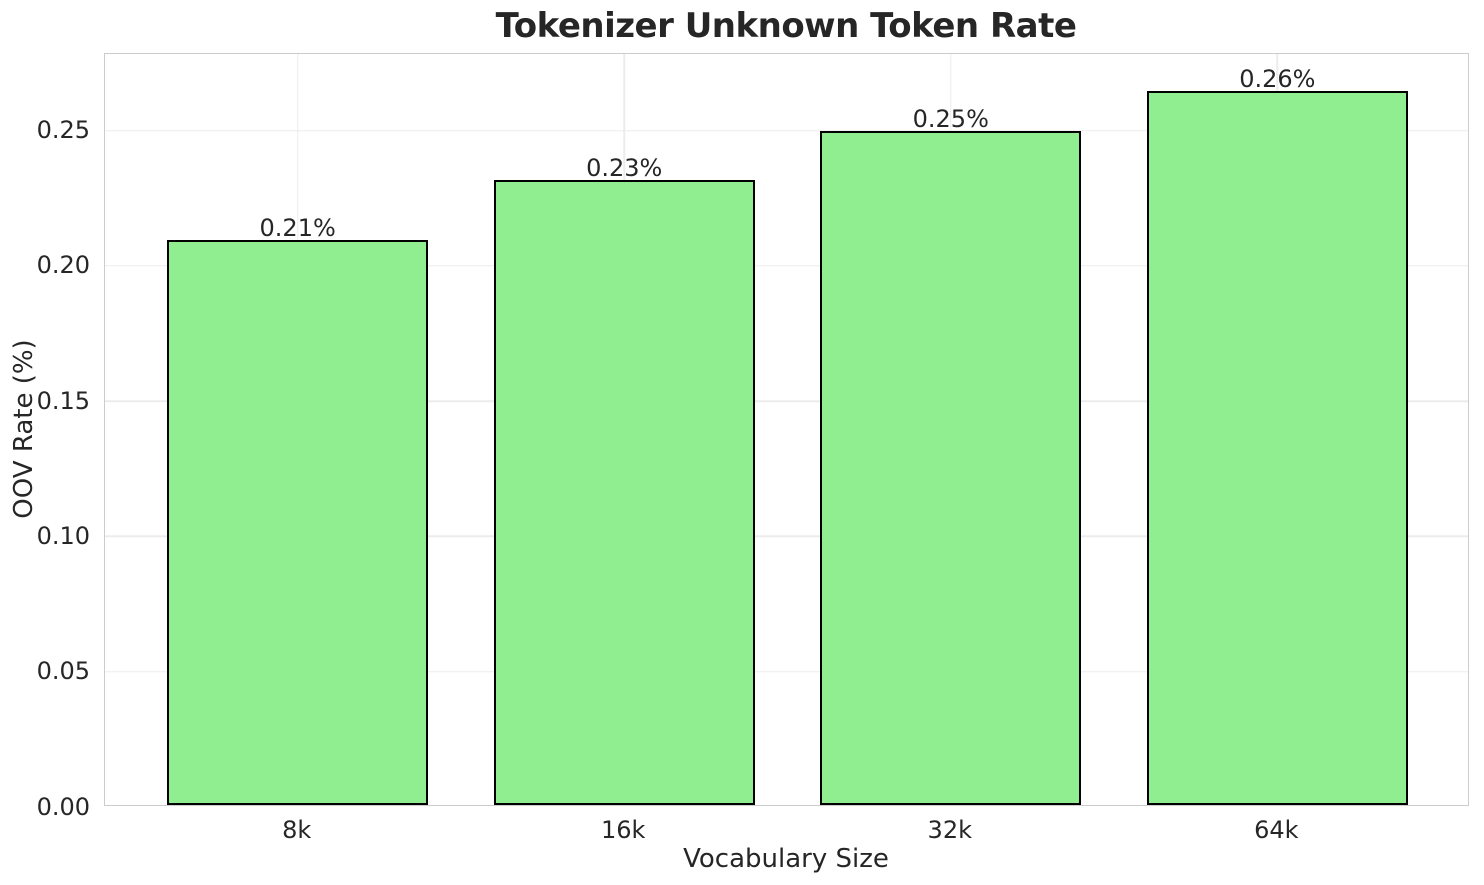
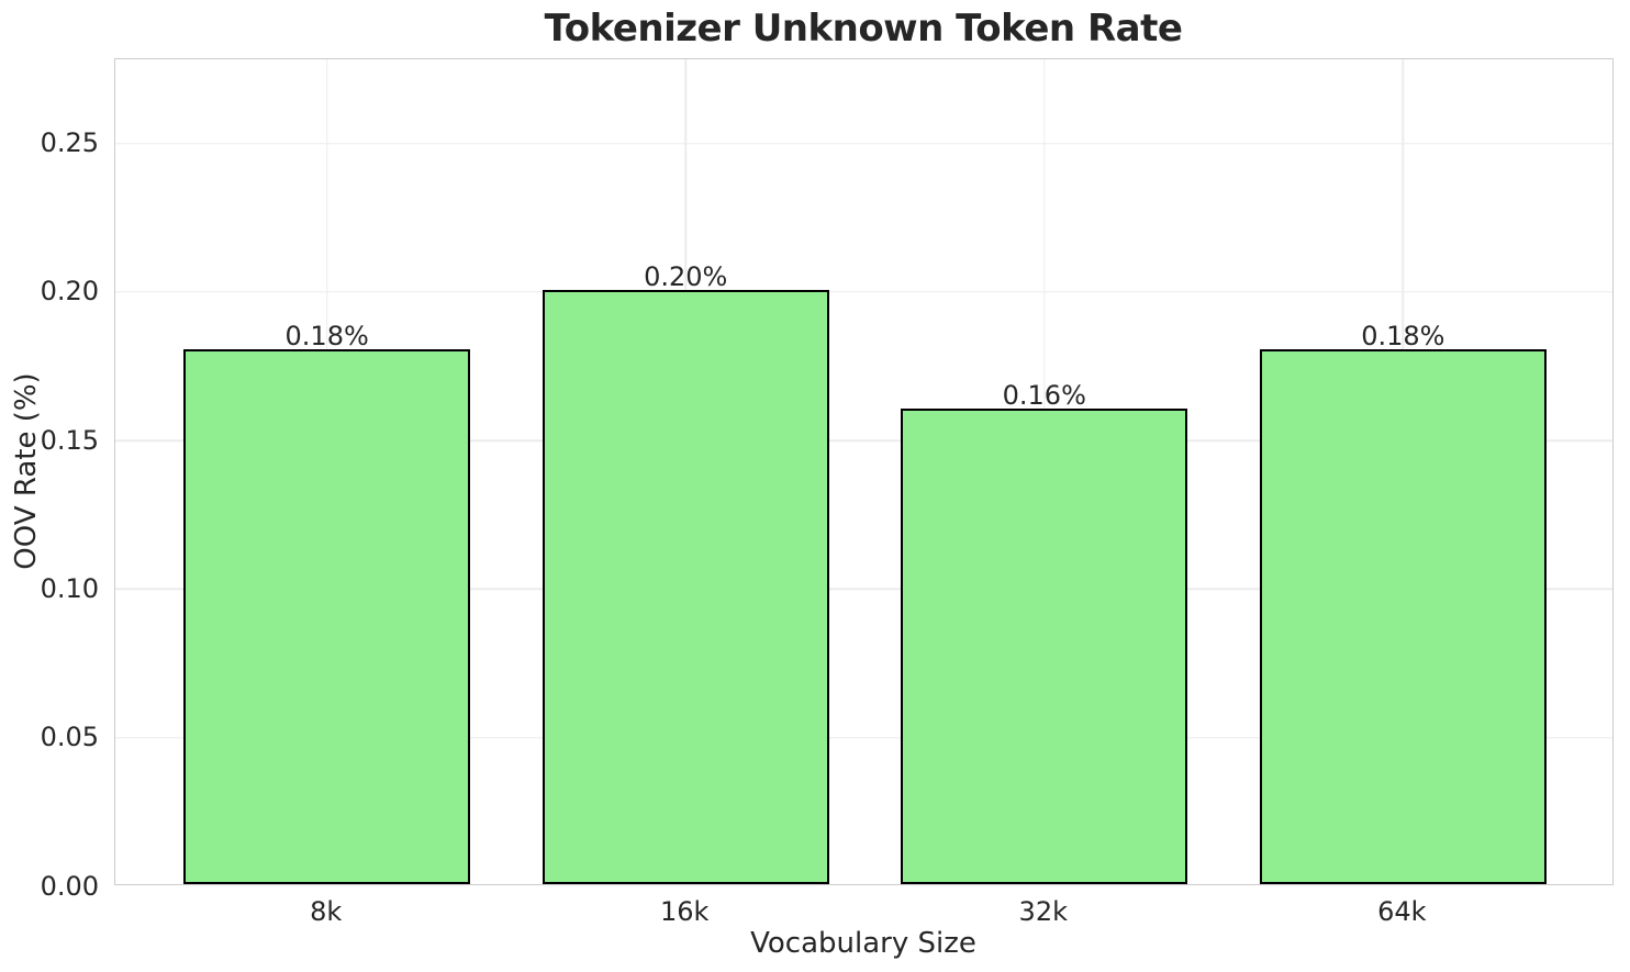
8k: 0.21% -> 0.18%
16k: 0.23% -> 0.20%
32k: 0.25% -> 0.16%
64k: 0.26% -> 0.18%
